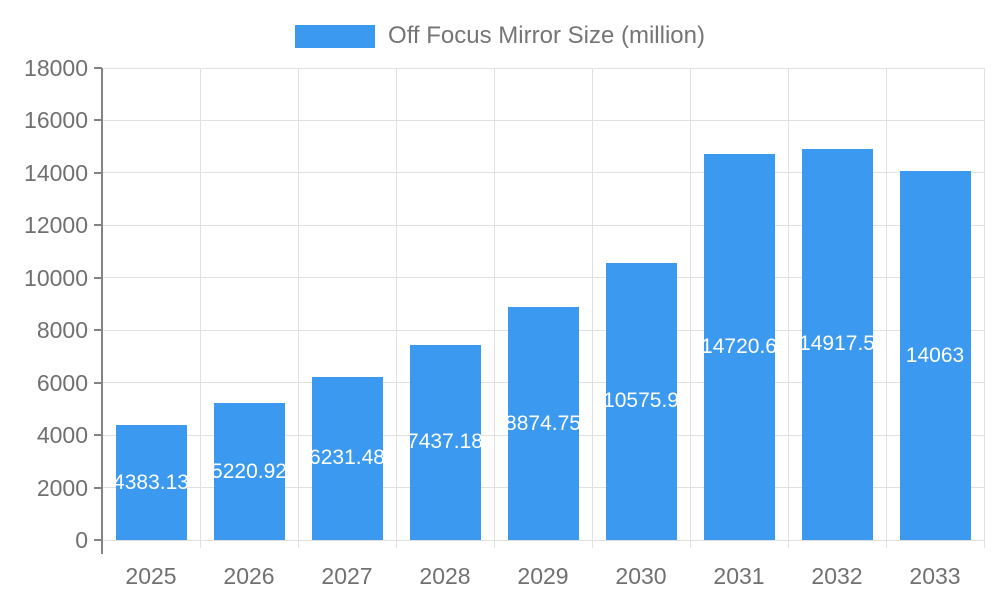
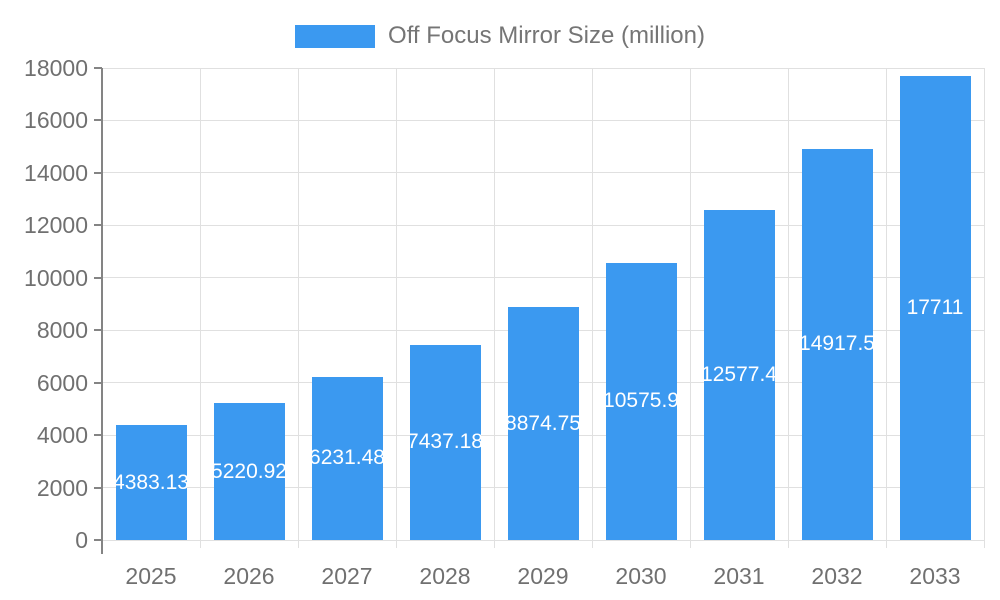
2031: 14720.6 -> 12577.4
2033: 14063 -> 17711
